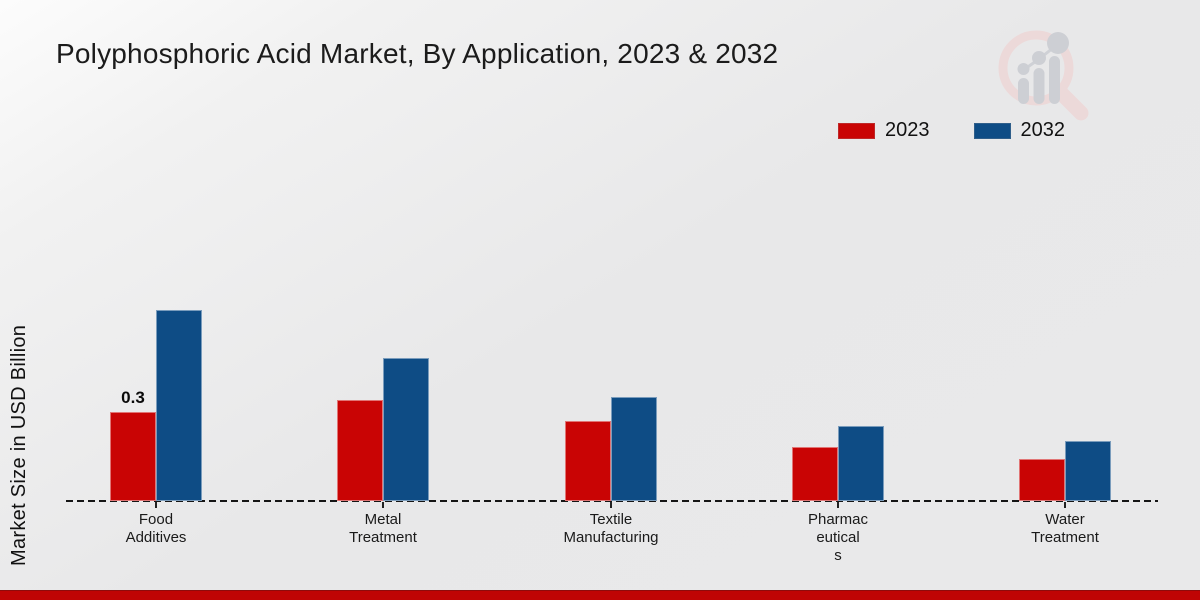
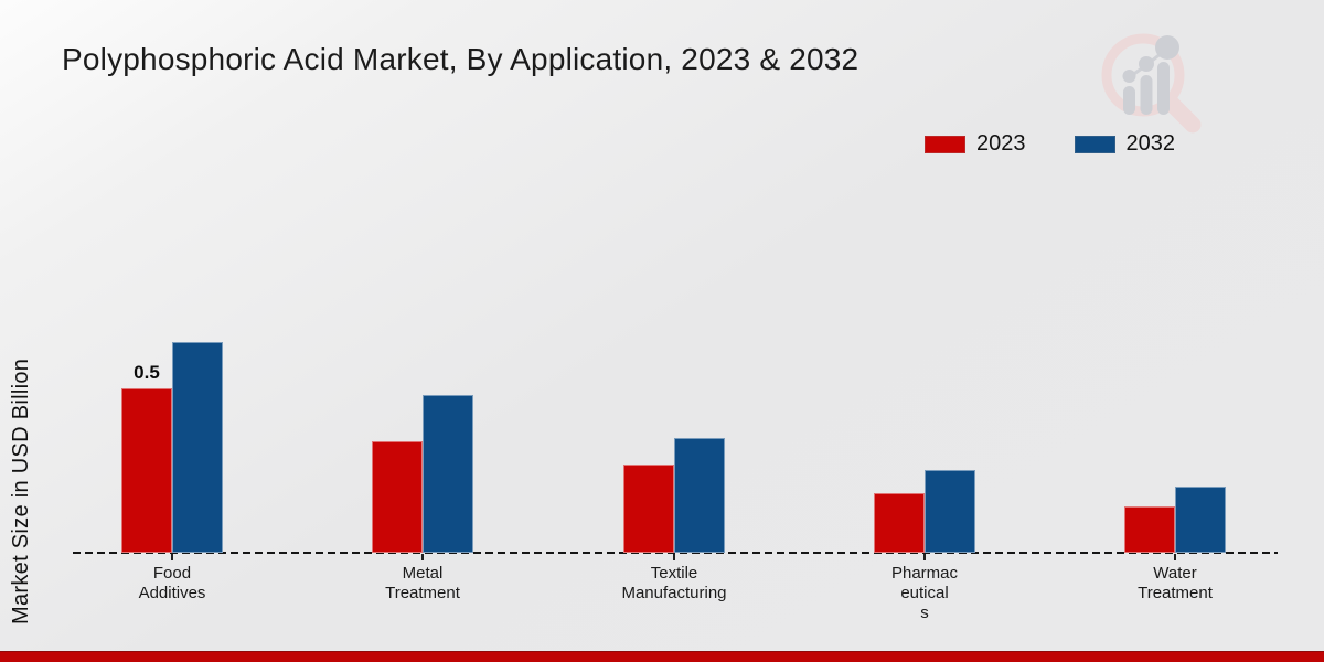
2023/Food Additives: 0.3 -> 0.5
